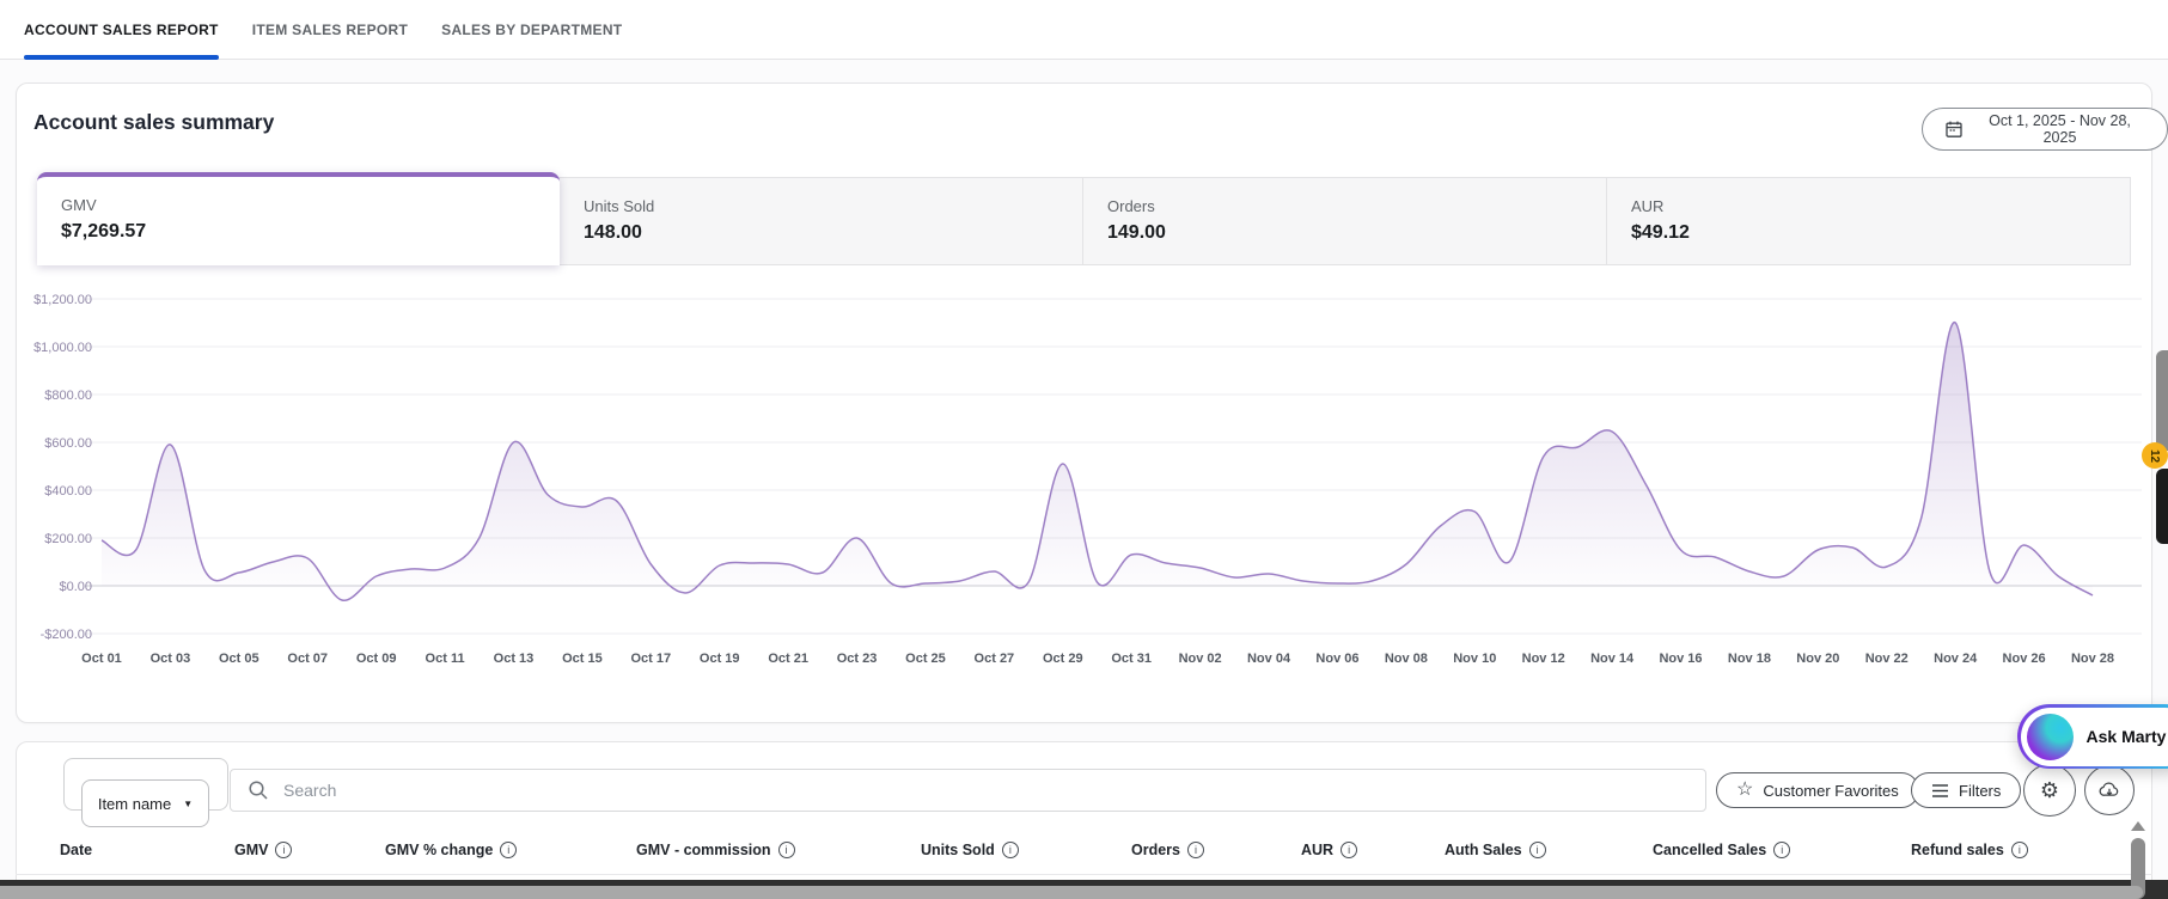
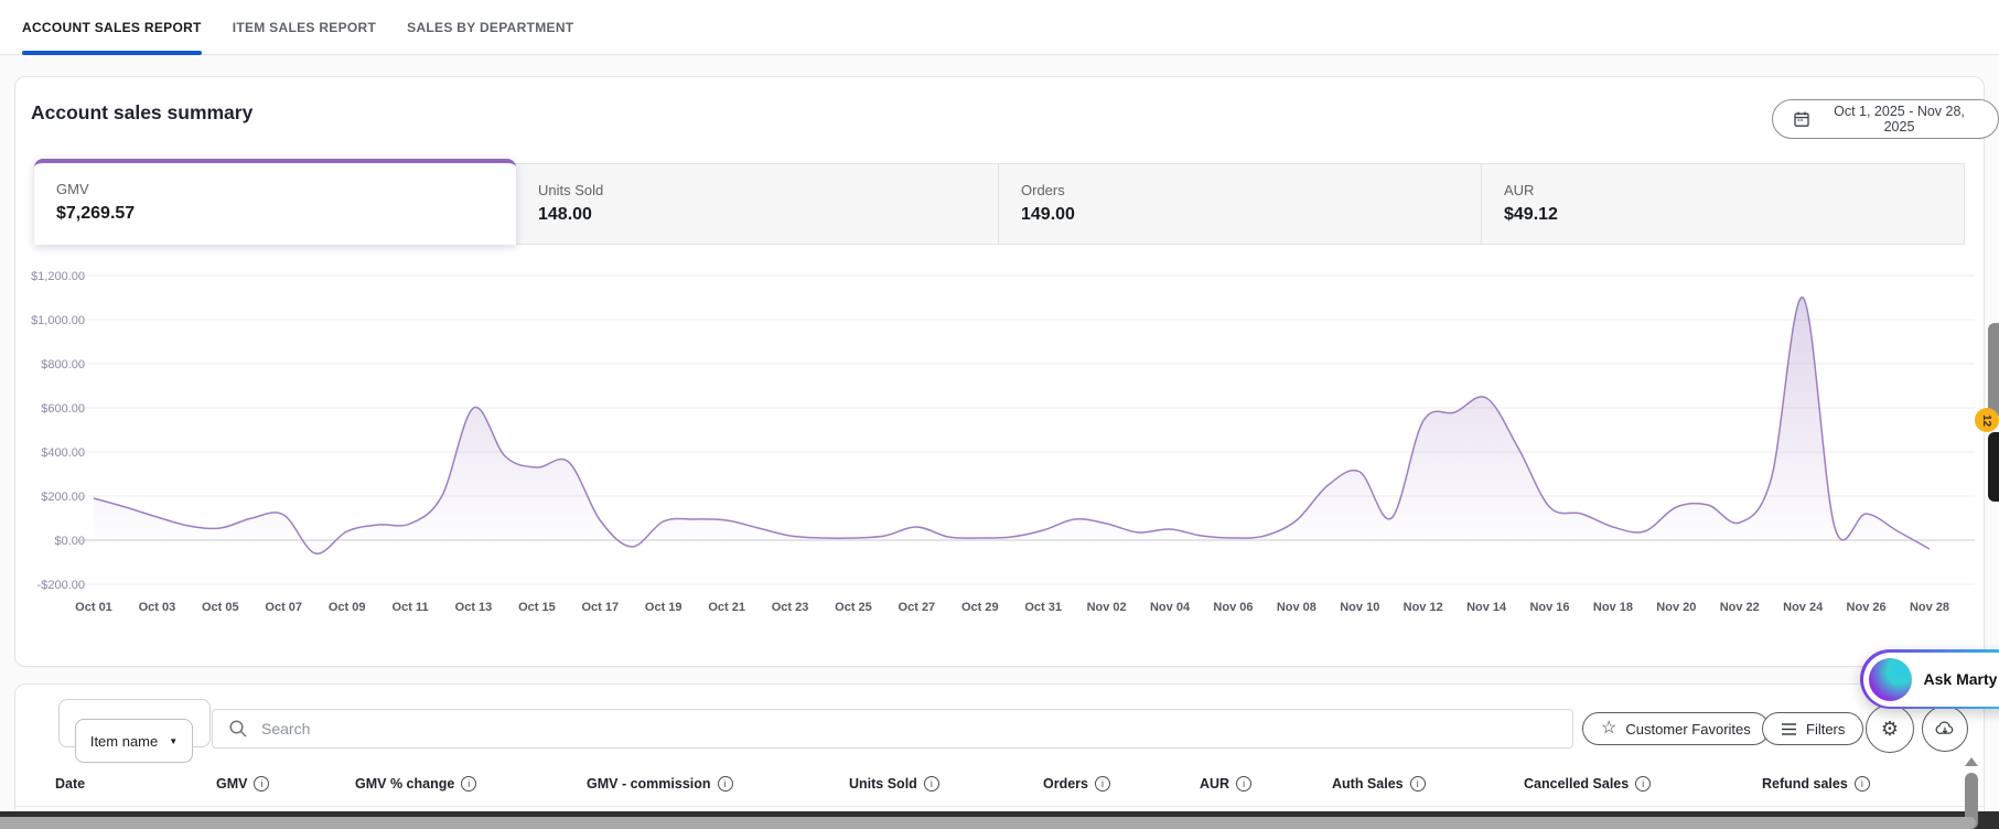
Oct 03: $590 -> $100
Oct 23: $200 -> $20
Oct 29: $510 -> $10
Oct 31: $130 -> $40
Nov 26: $170 -> $120
